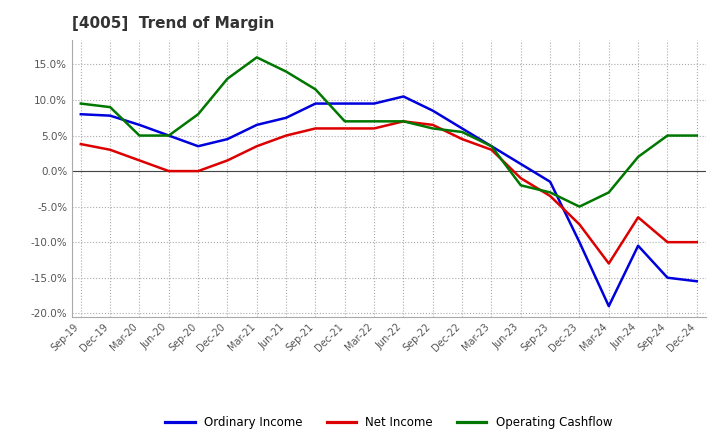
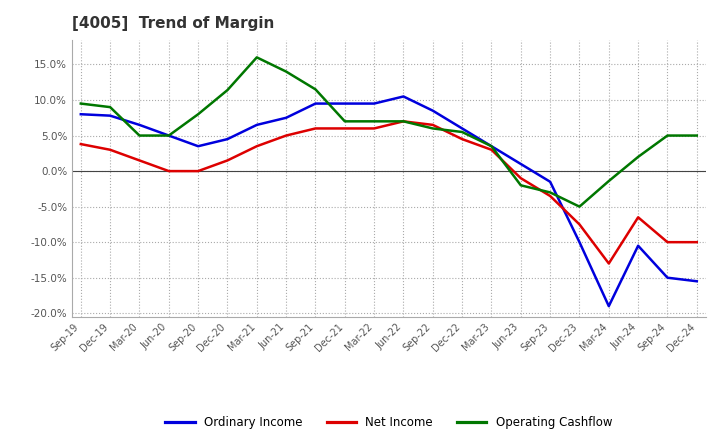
Operating Cashflow/Dec-20: 13.0% -> 11.4%
Operating Cashflow/Mar-24: -3.0% -> -1.4%
